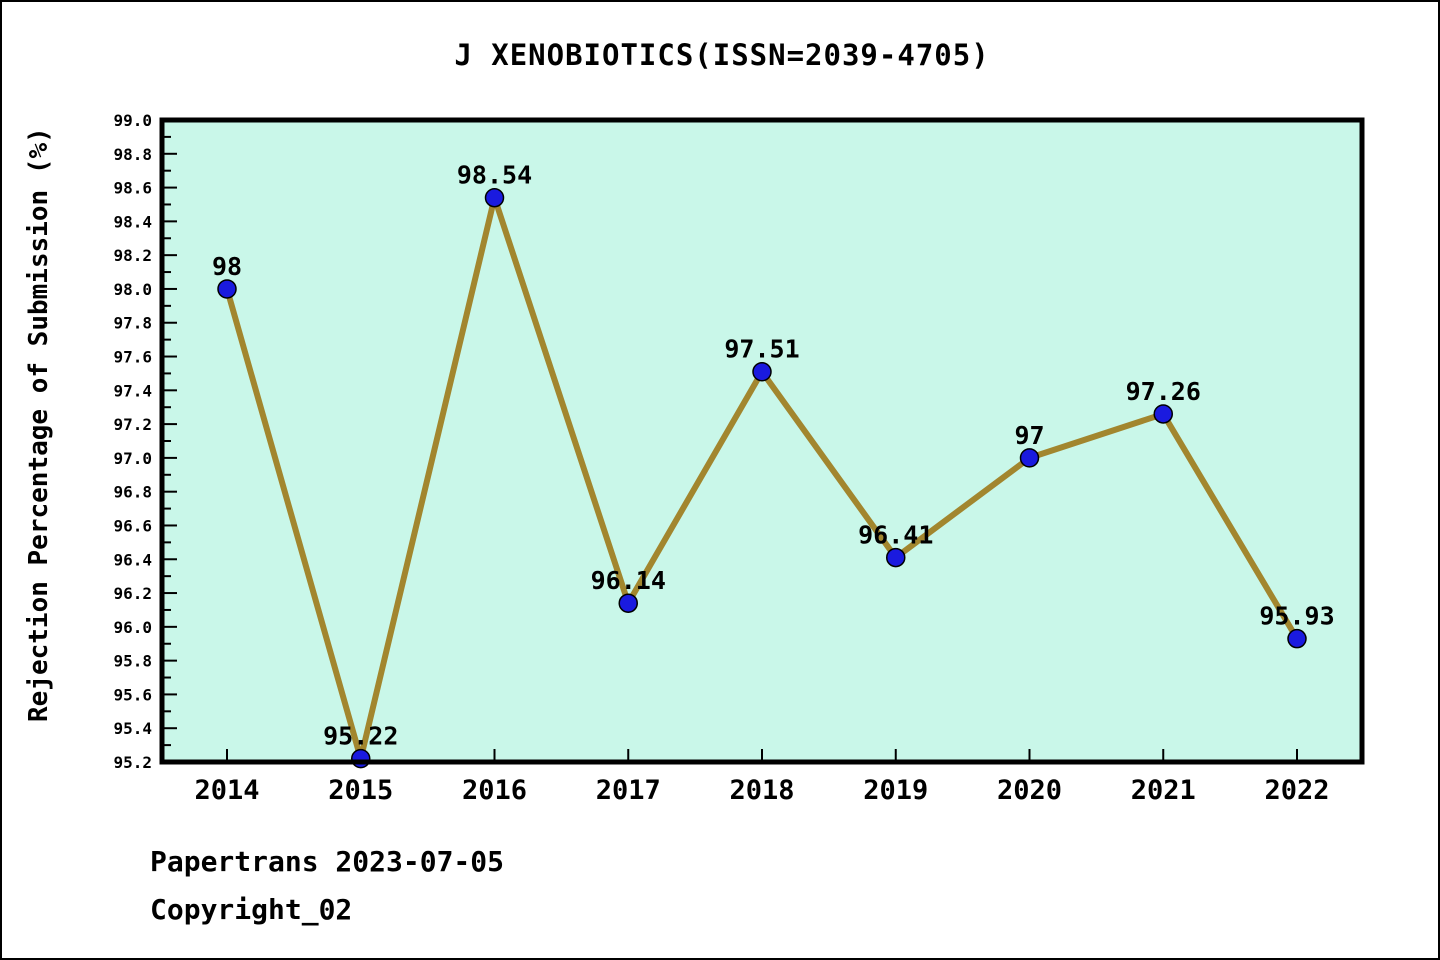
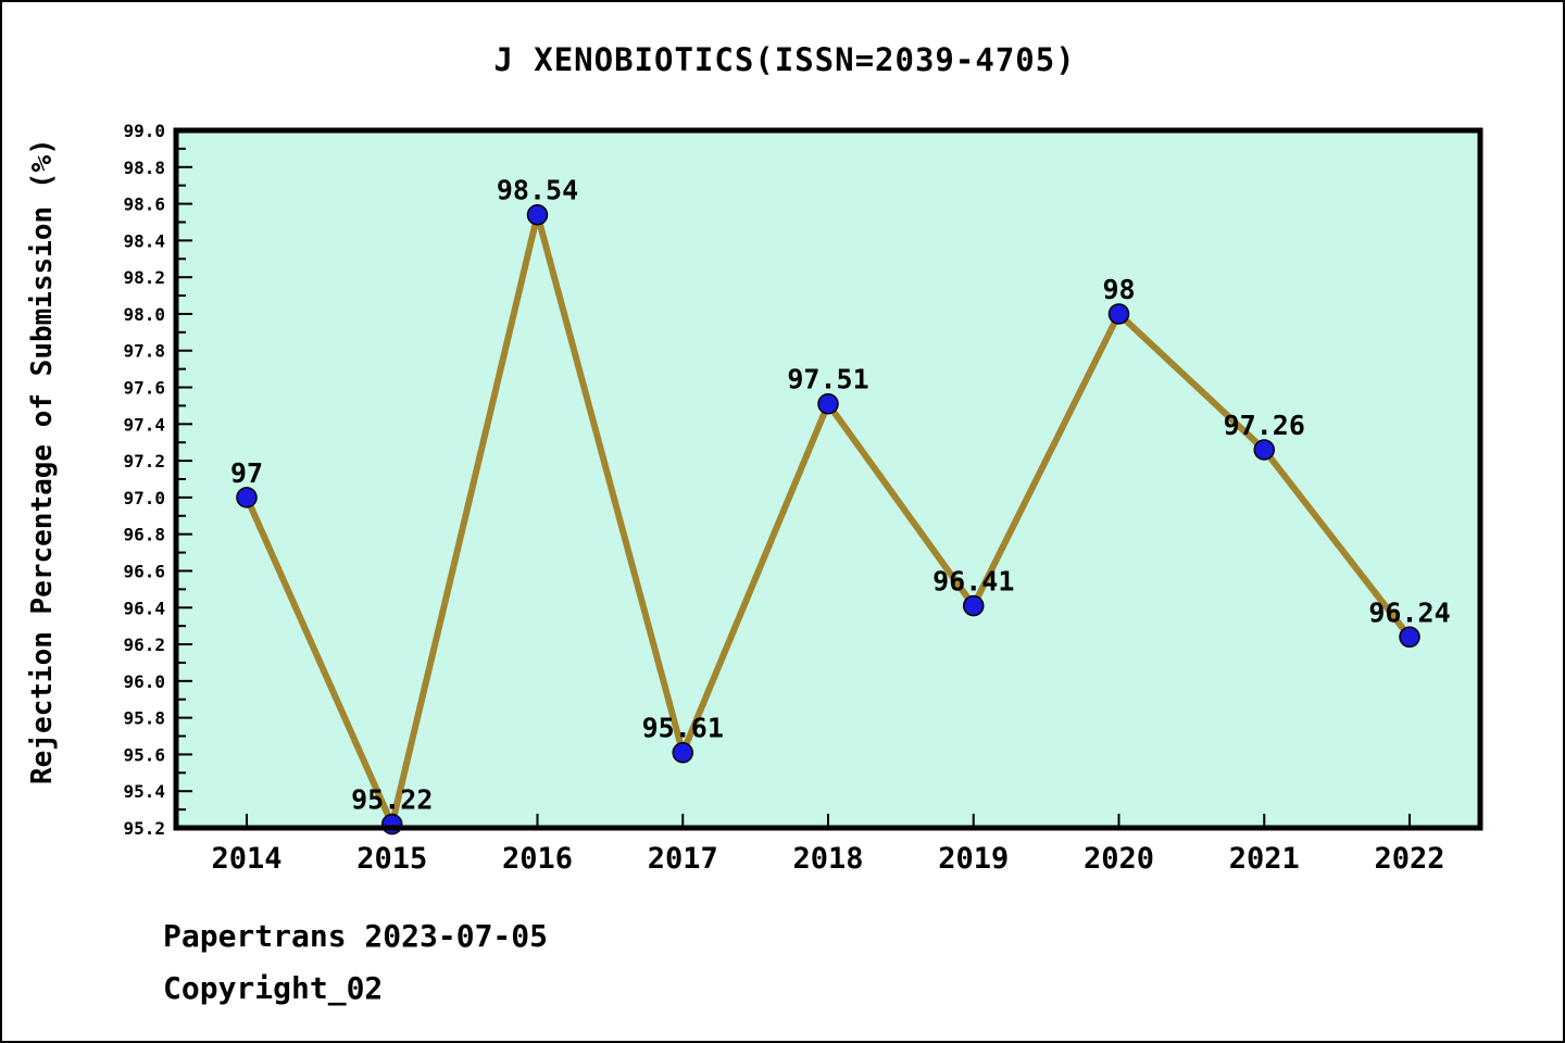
2014: 98 -> 97
2017: 96.14 -> 95.61
2020: 97 -> 98
2022: 95.93 -> 96.24
